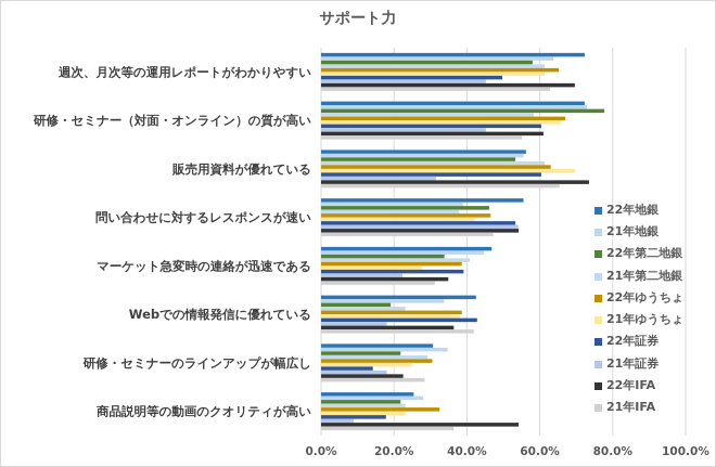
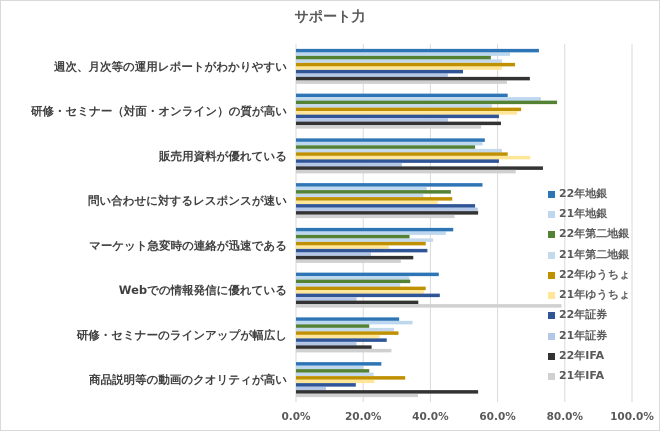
22年地銀/研修・セミナー（対面・オンライン）の質が高い: 72% -> 63%
22年第二地銀/Webでの情報発信に優れている: 19% -> 34%
21年第二地銀/Webでの情報発信に優れている: 23% -> 31%
21年IFA/Webでの情報発信に優れている: 42% -> 79%
22年証券/研修・セミナーのラインアップが幅広し: 14% -> 27%
21年地銀/商品説明等の動画のクオリティが高い: 28% -> 20%
